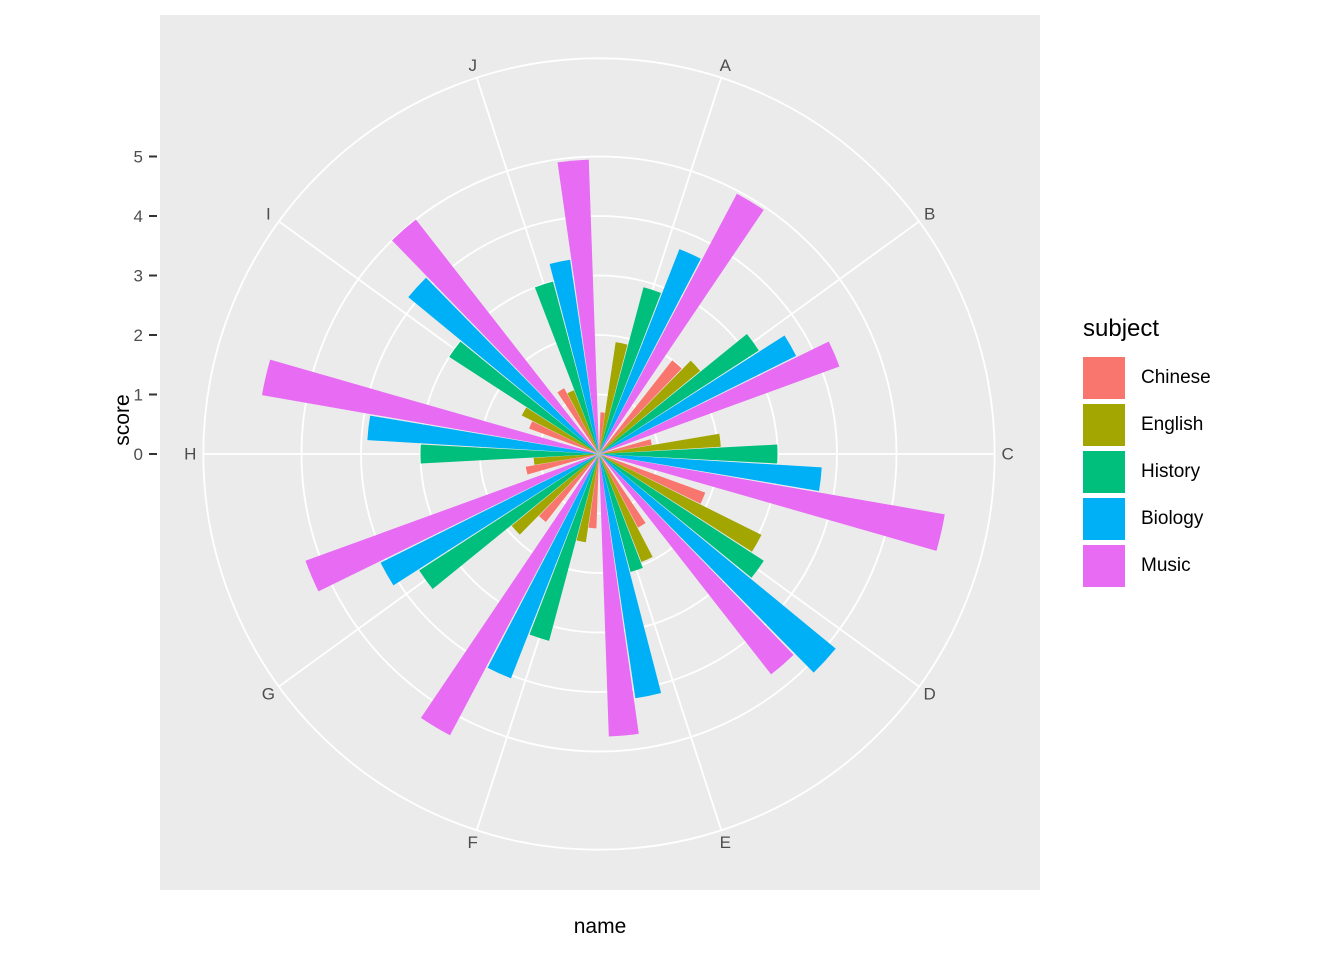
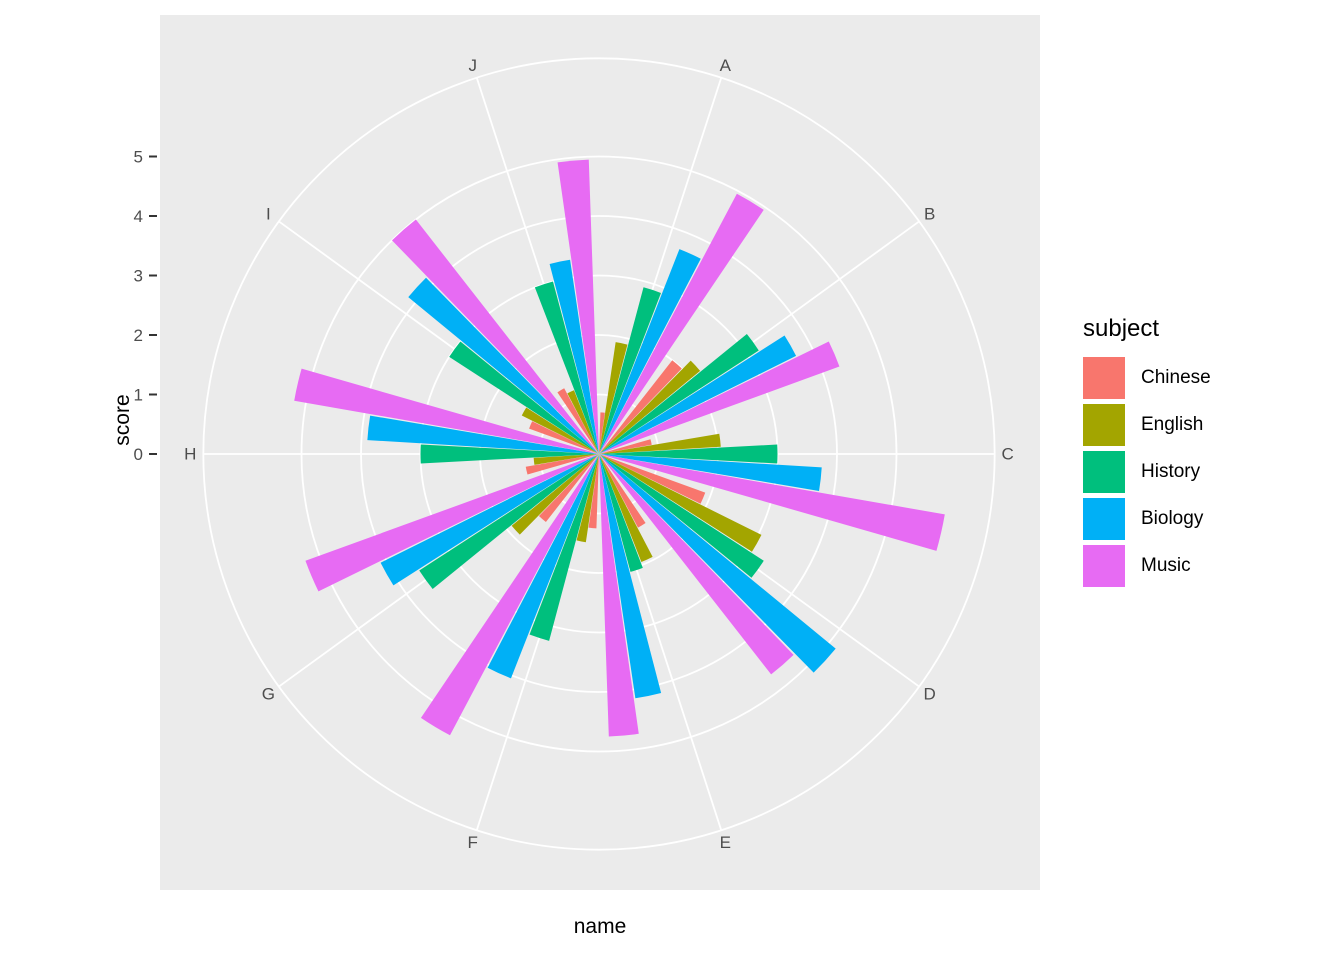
Music/H: 5.8 -> 5.2
